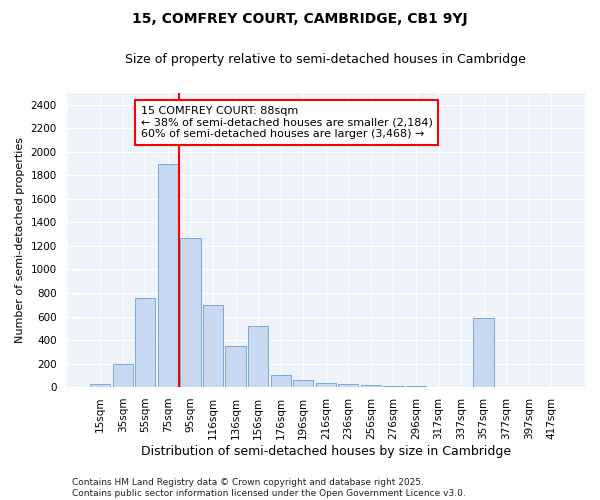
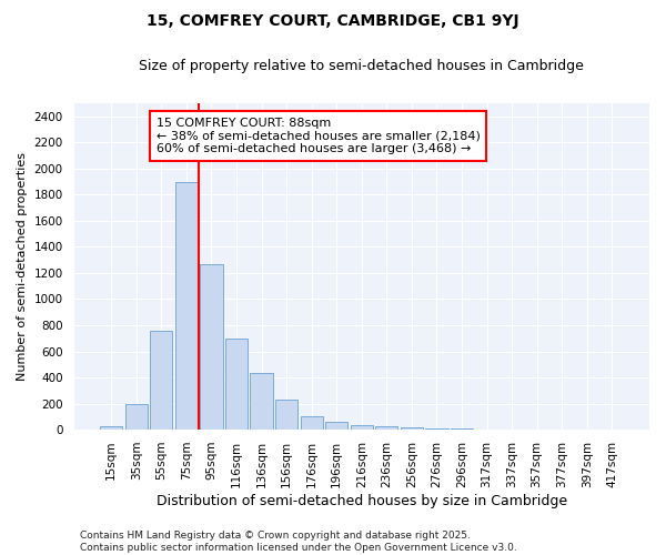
136sqm: 350 -> 440
156sqm: 520 -> 230
357sqm: 590 -> 0
